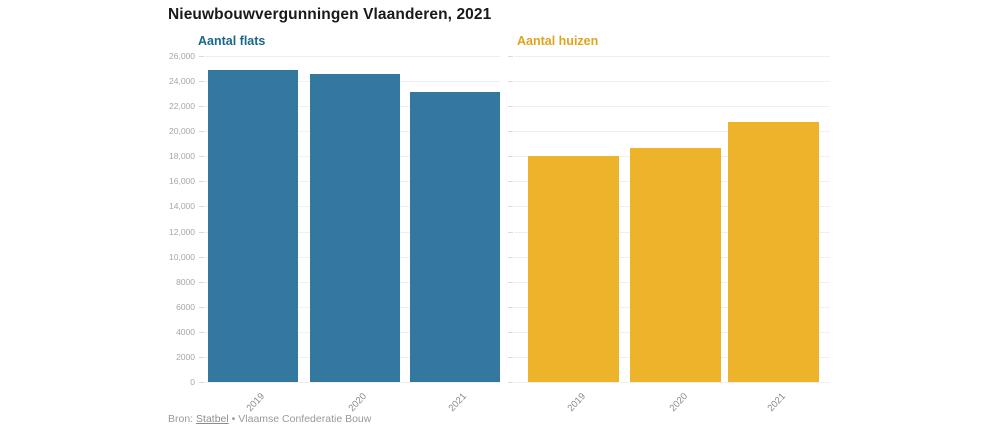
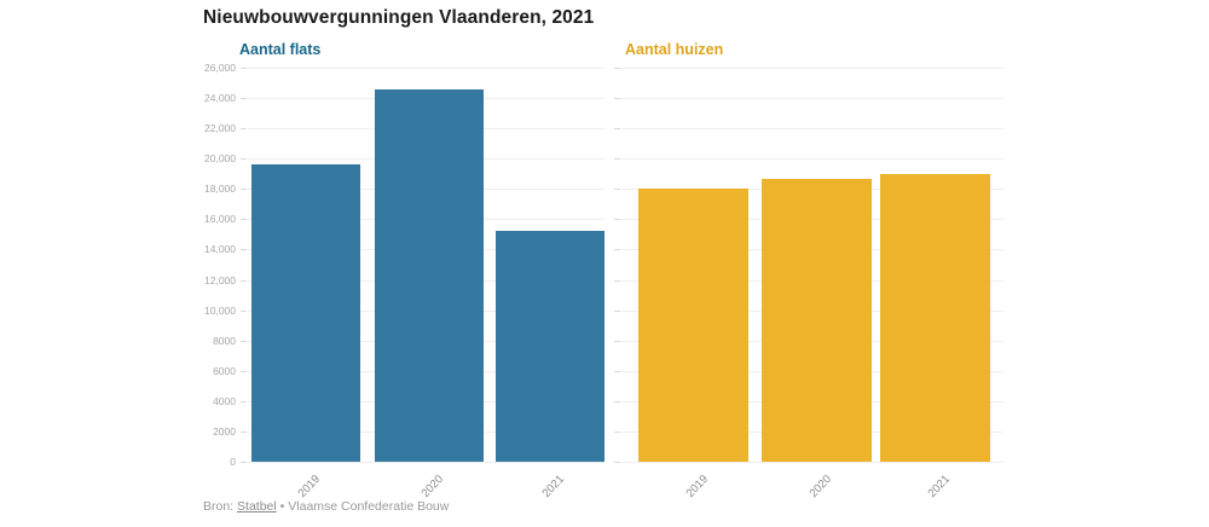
Aantal flats/2019: 24900 -> 19600
Aantal flats/2021: 23100 -> 15200
Aantal huizen/2021: 20700 -> 19000
